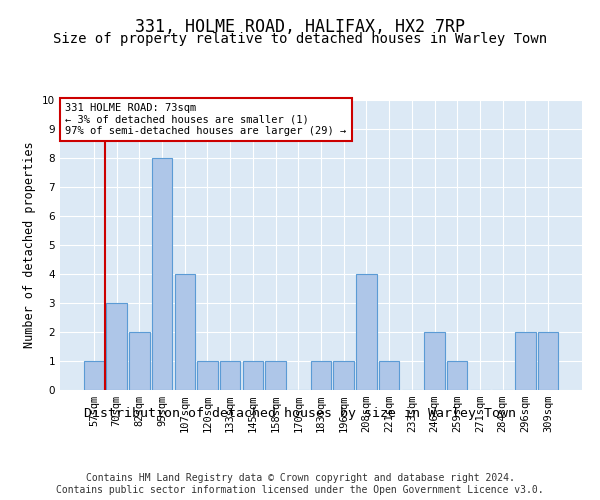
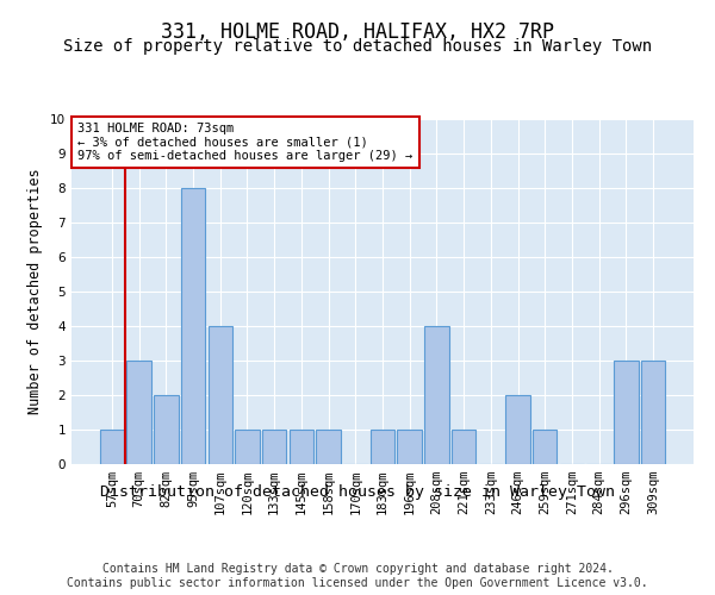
296sqm: 2 -> 3
309sqm: 2 -> 3
